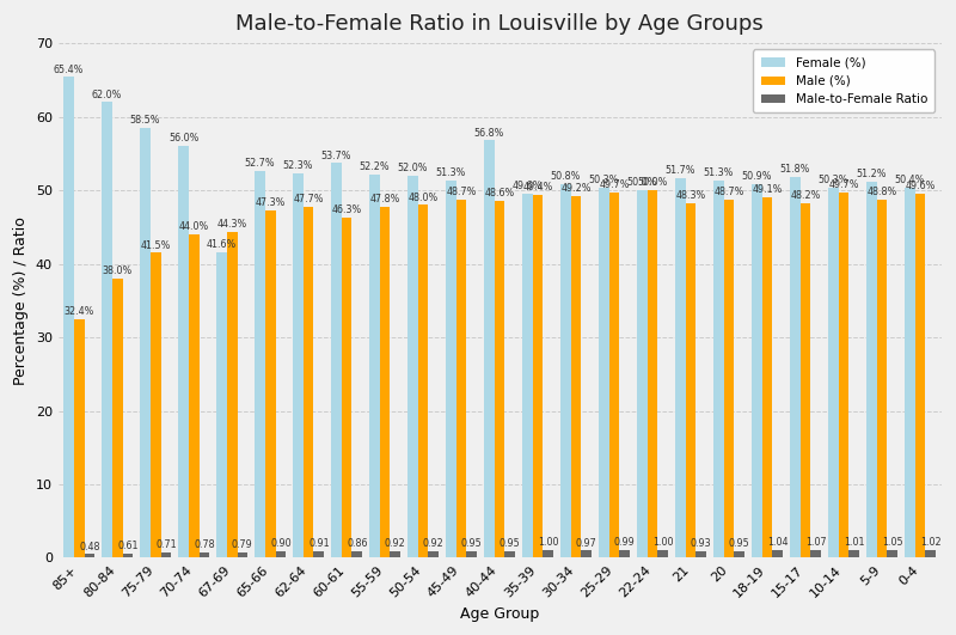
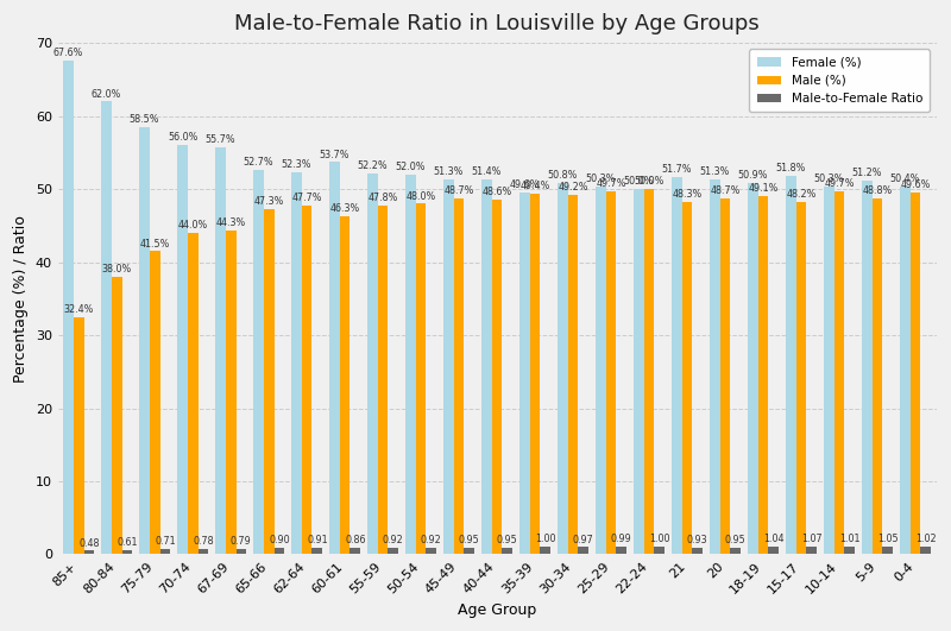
Female (%)/85+: 65.4% -> 67.6%
Female (%)/67-69: 41.6% -> 55.7%
Female (%)/40-44: 56.8% -> 51.4%
